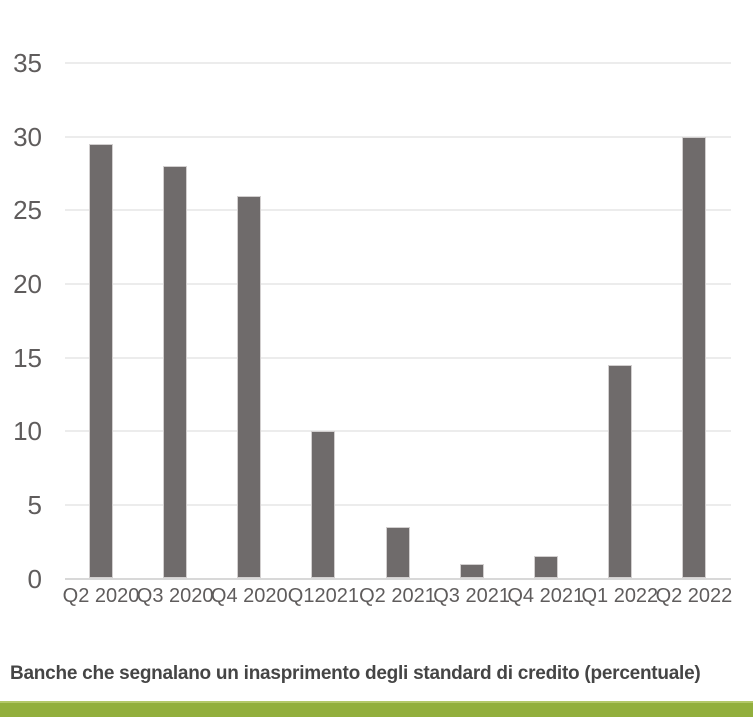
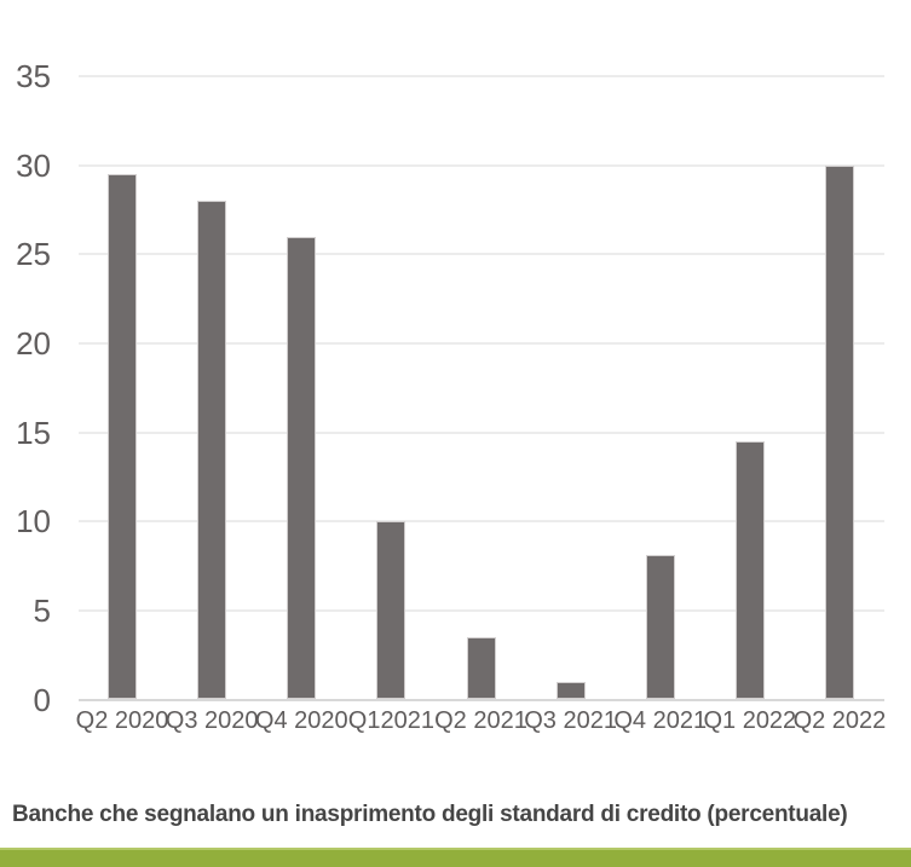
Q4 2021: 1.5 -> 8.1
